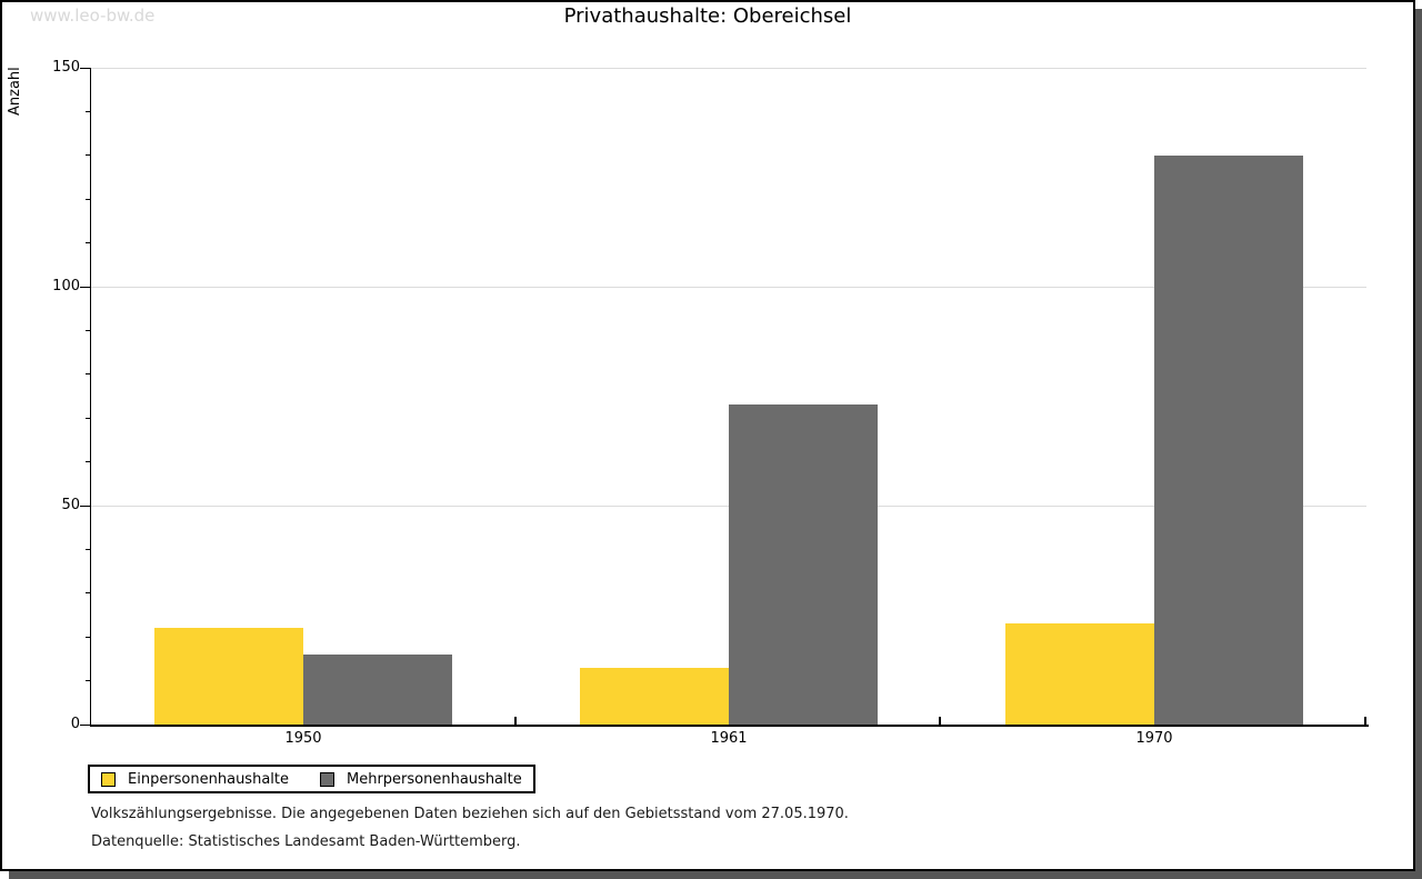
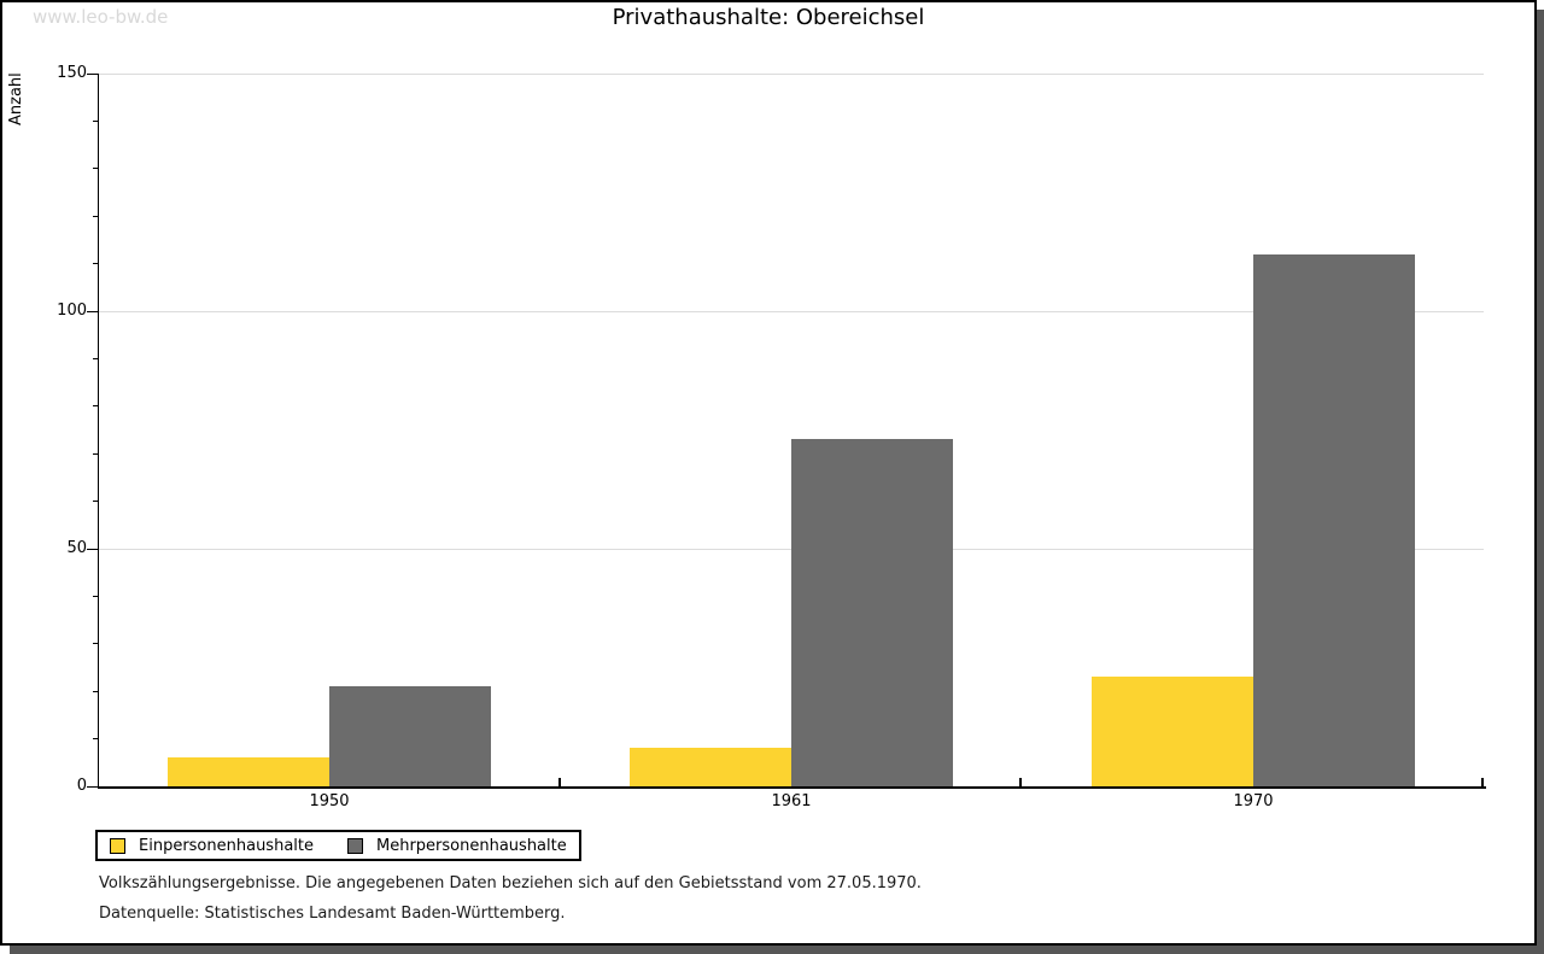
Einpersonenhaushalte/1950: 22 -> 6
Mehrpersonenhaushalte/1950: 16 -> 21
Einpersonenhaushalte/1961: 13 -> 8
Mehrpersonenhaushalte/1970: 130 -> 112
